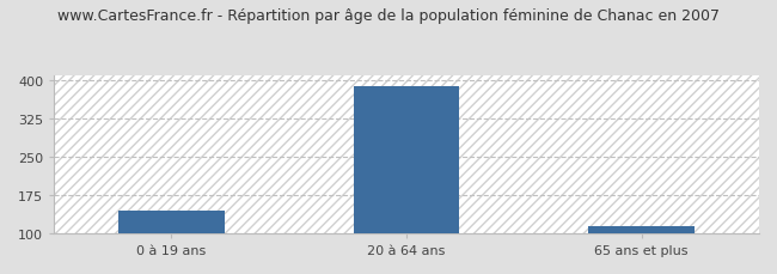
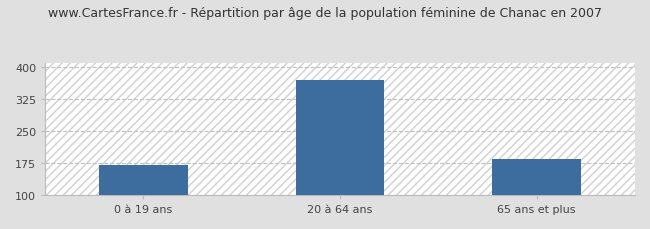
0 à 19 ans: 145 -> 170
20 à 64 ans: 388 -> 370
65 ans et plus: 115 -> 185
